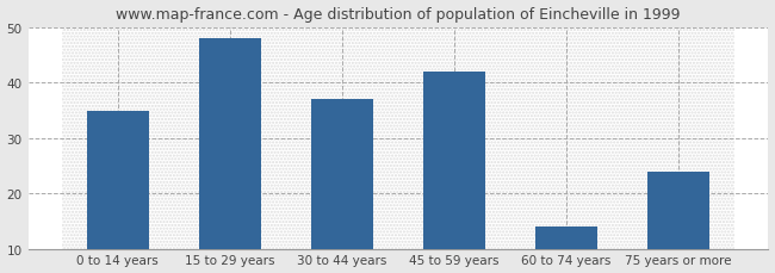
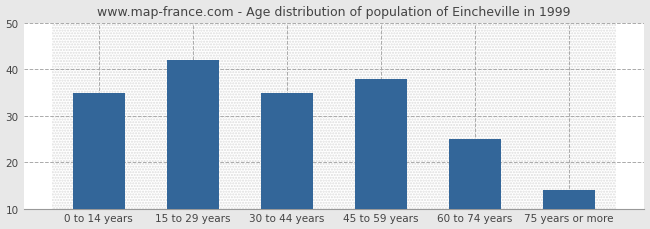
15 to 29 years: 48 -> 42
30 to 44 years: 37 -> 35
45 to 59 years: 42 -> 38
60 to 74 years: 14 -> 25
75 years or more: 24 -> 14
